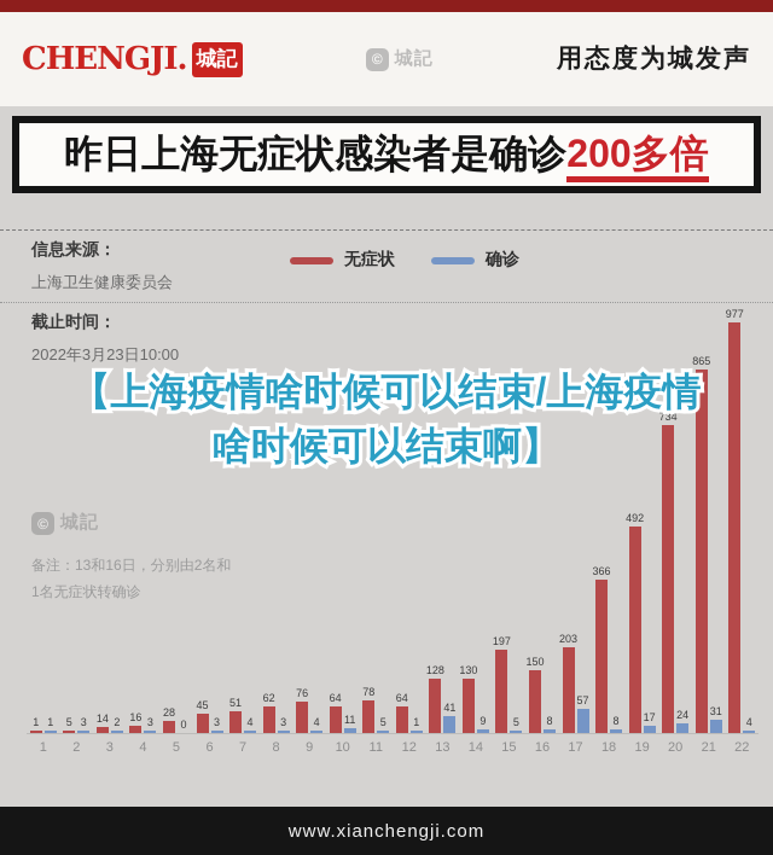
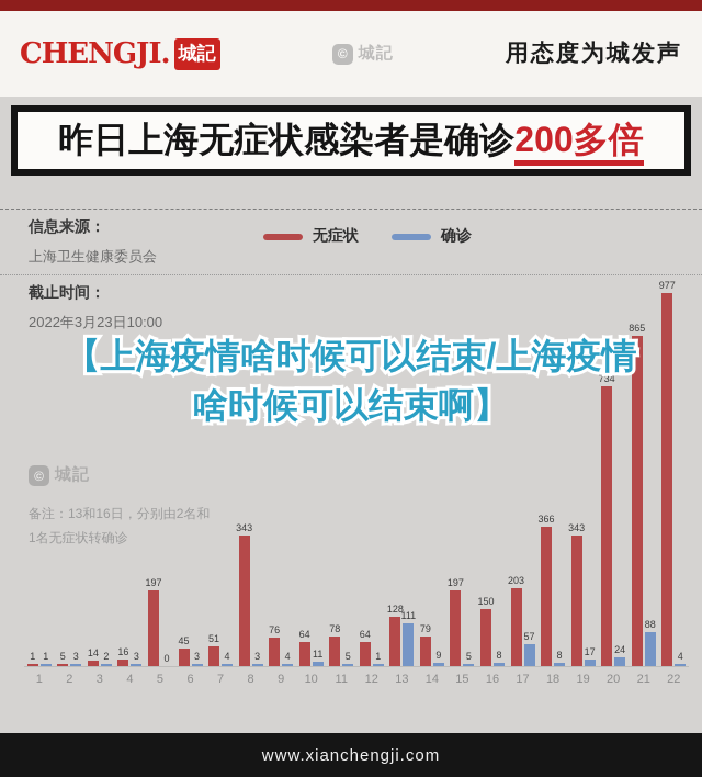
无症状/5: 28 -> 197
无症状/8: 62 -> 343
确诊/13: 41 -> 111
无症状/14: 130 -> 79
无症状/19: 492 -> 343
确诊/21: 31 -> 88
